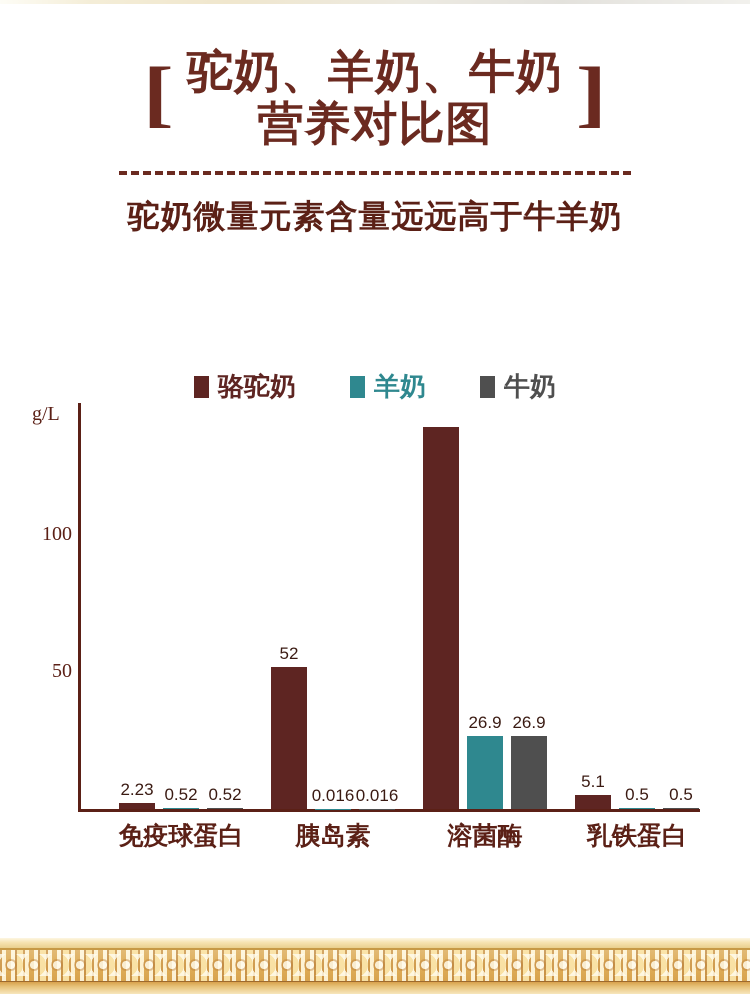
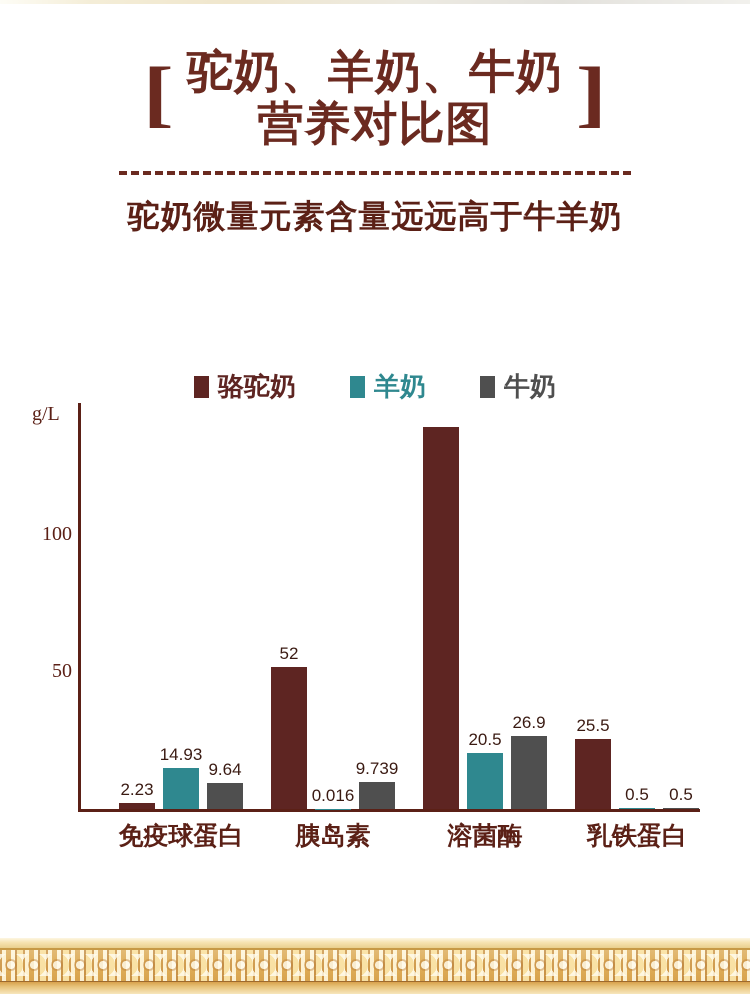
羊奶/免疫球蛋白: 0.52 -> 14.93
牛奶/免疫球蛋白: 0.52 -> 9.64
牛奶/胰岛素: 0.016 -> 9.739
羊奶/溶菌酶: 26.9 -> 20.5
骆驼奶/乳铁蛋白: 5.1 -> 25.5
